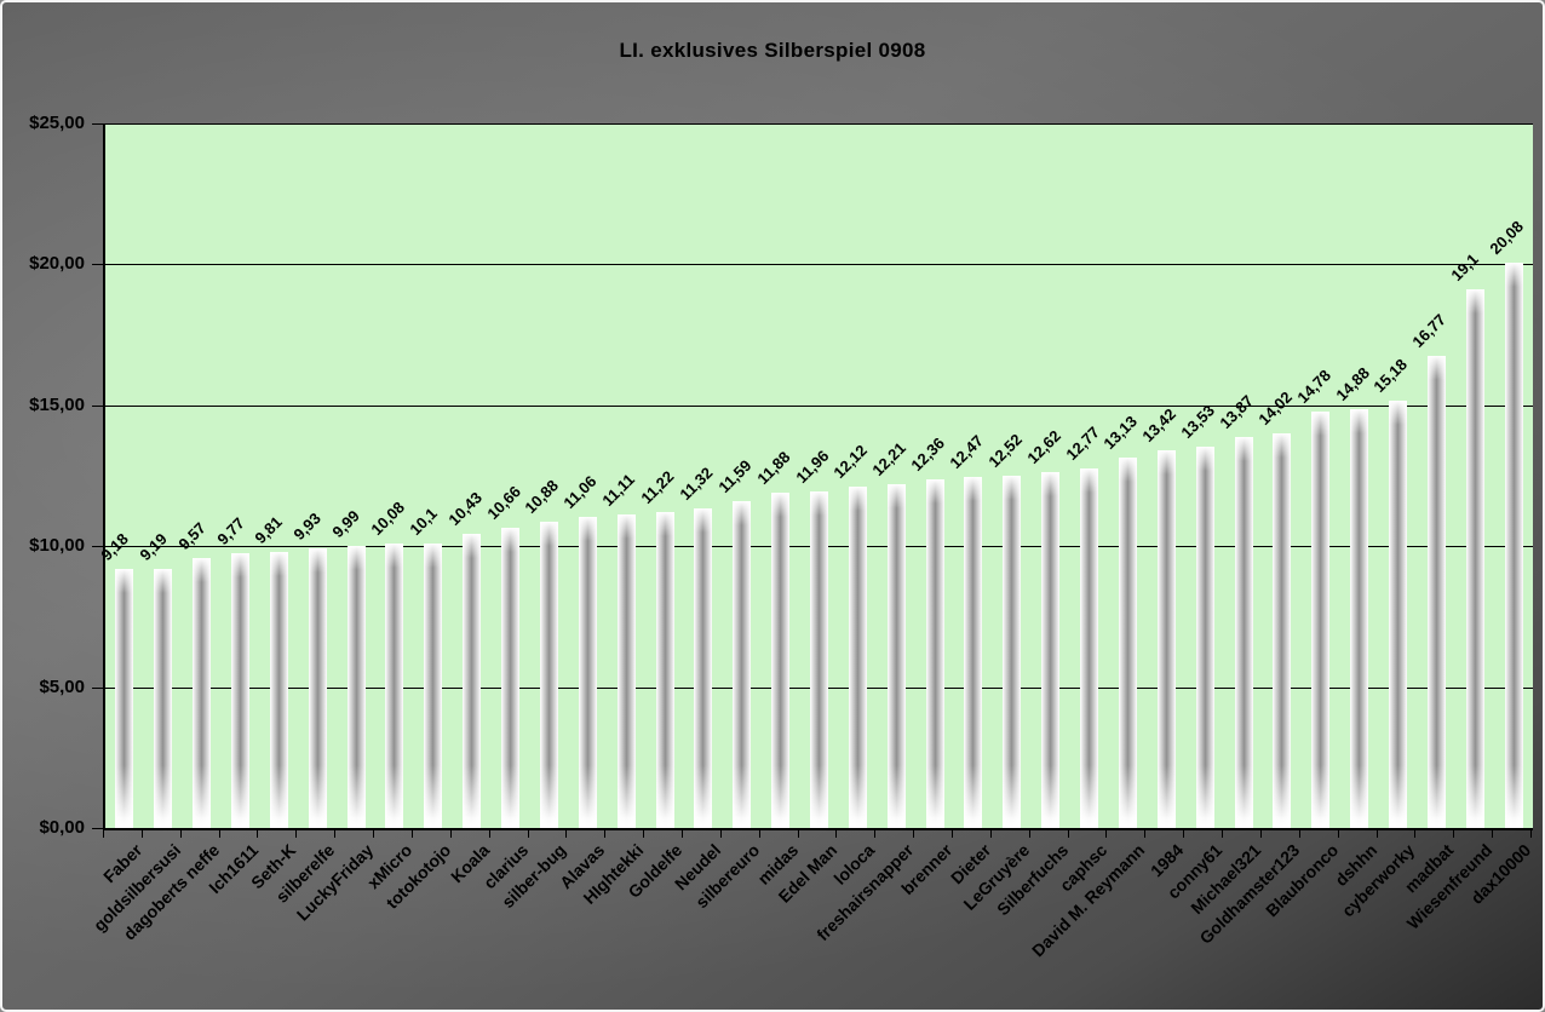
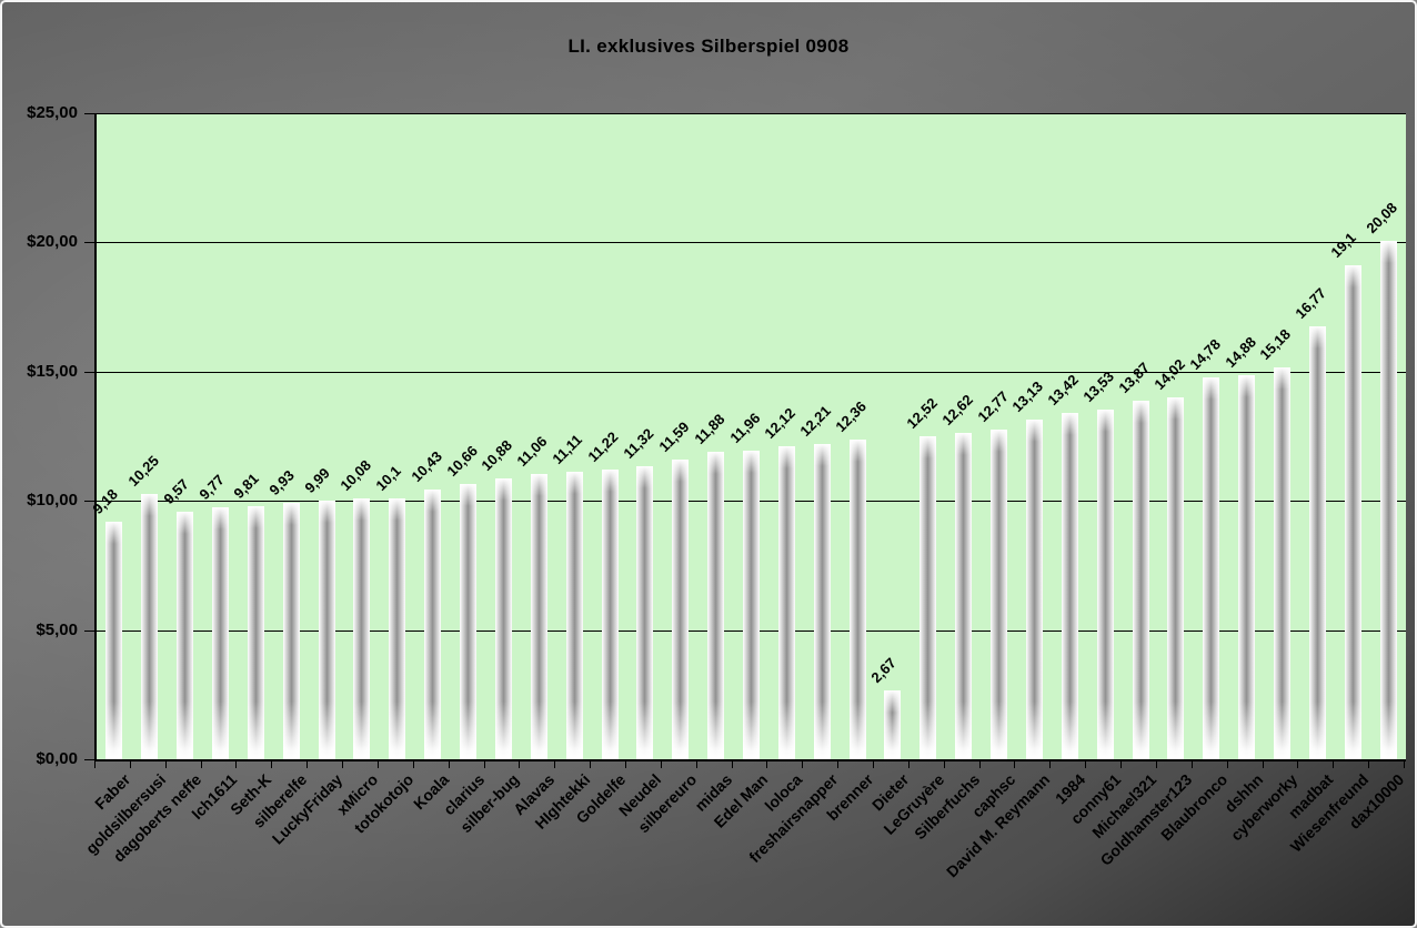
goldsilbersusi: 9,19 -> 10,25
Dieter: 12,47 -> 2,67
